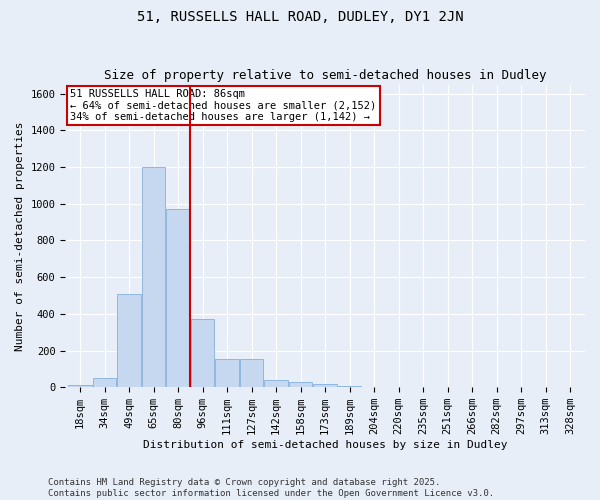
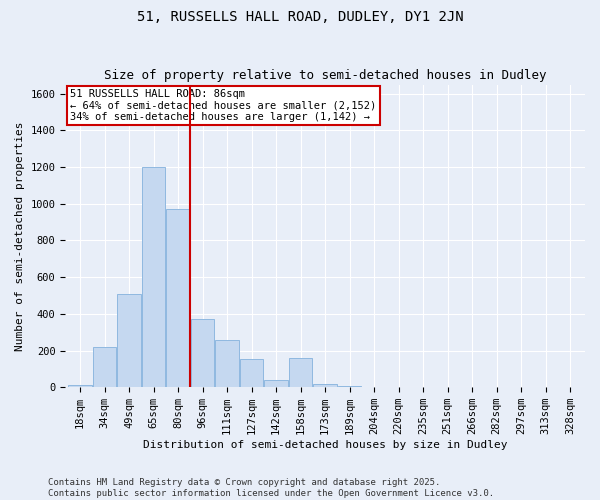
34sqm: 50 -> 220
111sqm: 160 -> 260
158sqm: 30 -> 160
